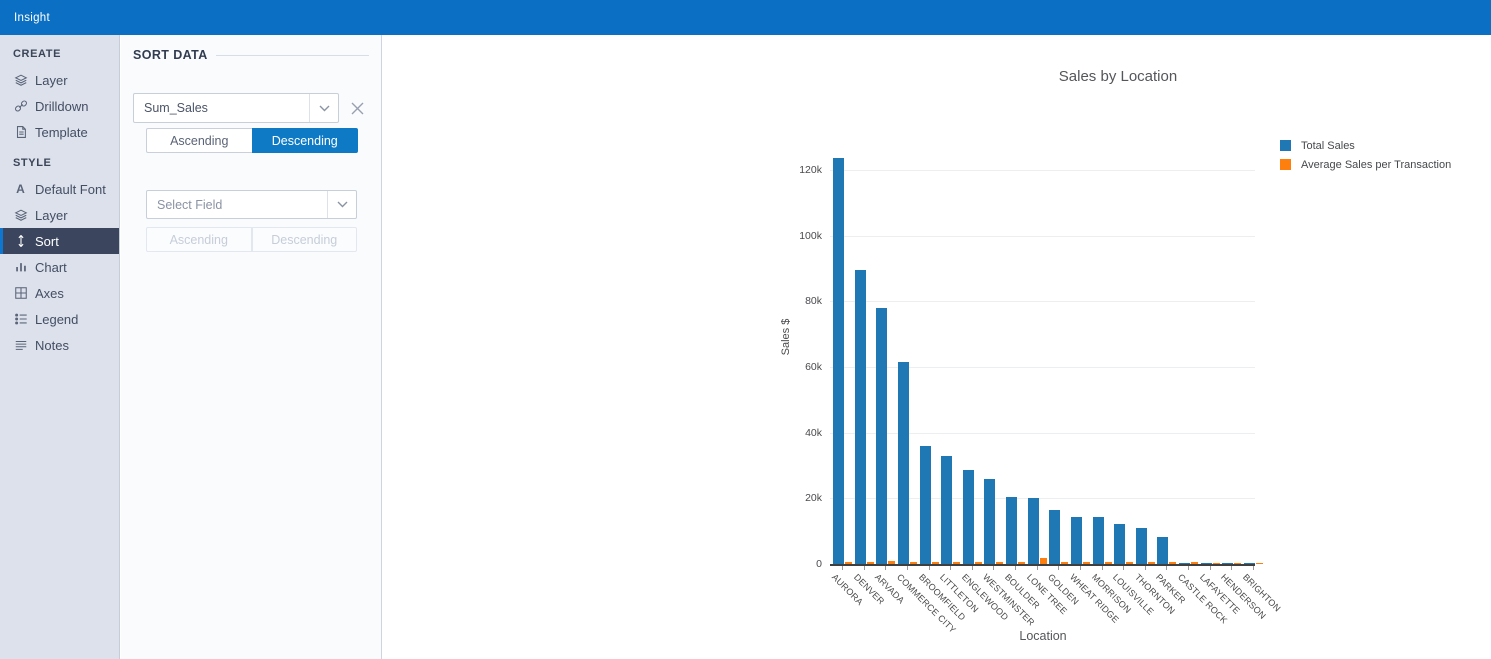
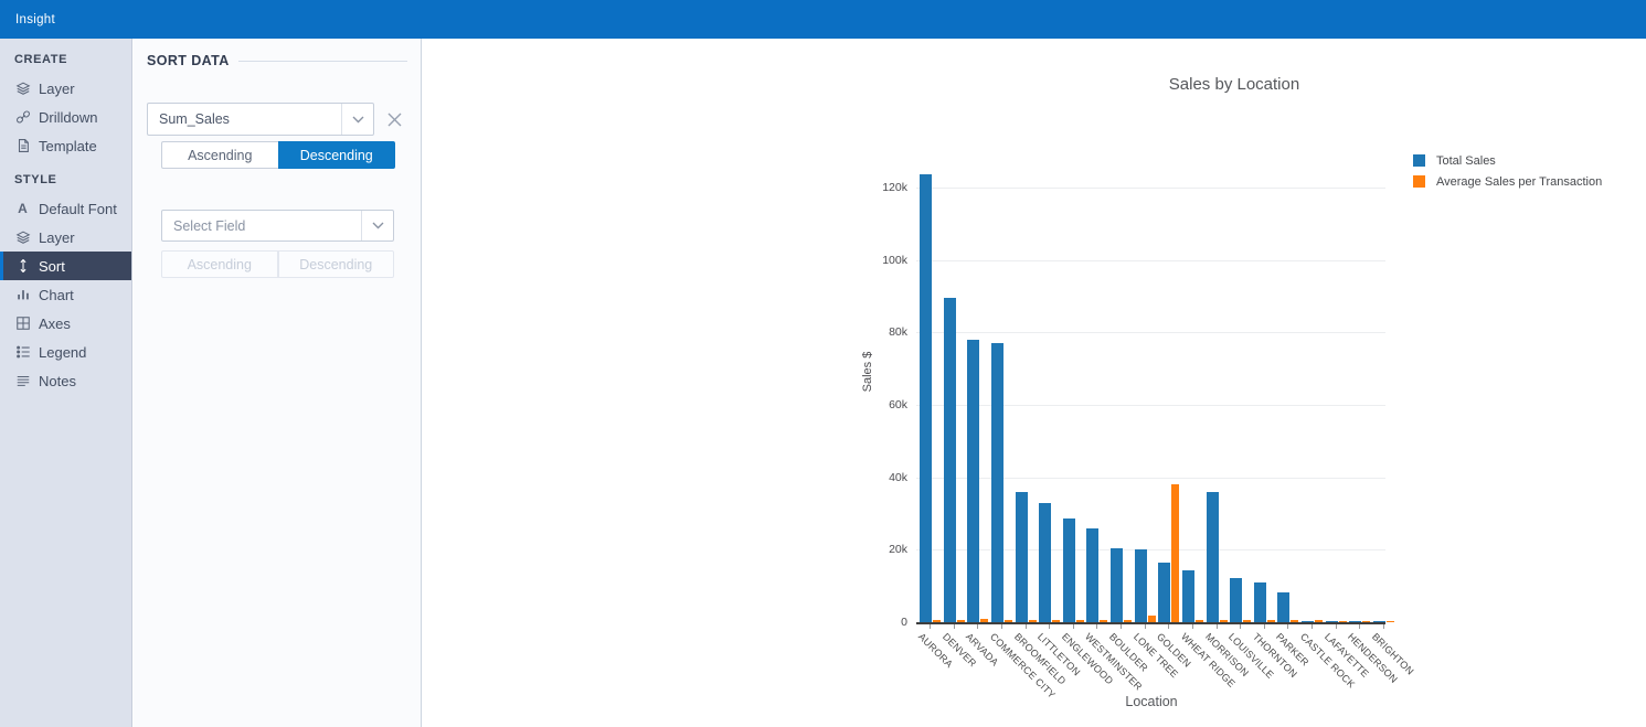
Total Sales/COMMERCE CITY: 62k -> 77k
Average Sales per Transaction/GOLDEN: 1k -> 38k
Total Sales/MORRISON: 14k -> 36k
